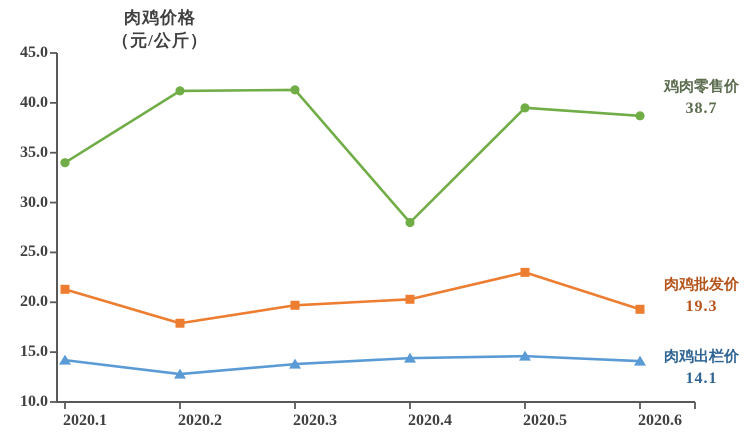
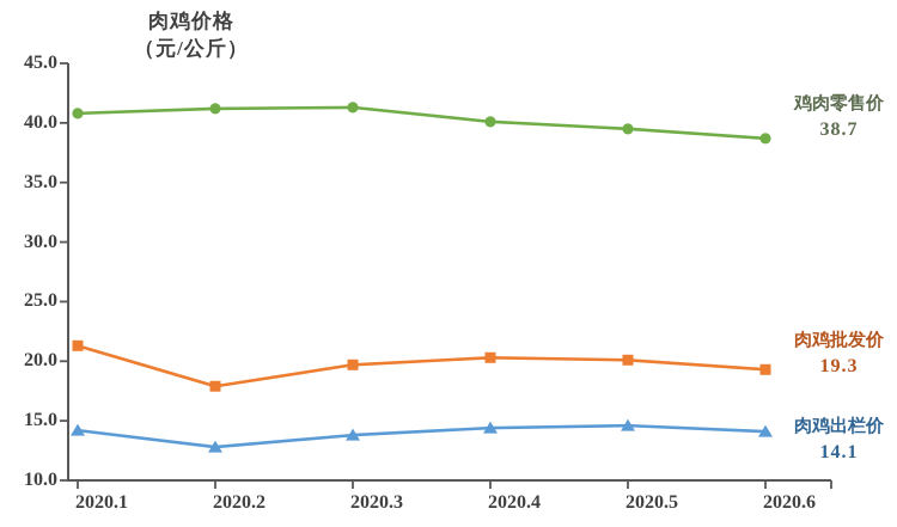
鸡肉零售价/2020.1: 34 -> 41
鸡肉零售价/2020.4: 28 -> 40
肉鸡批发价/2020.5: 23 -> 20
